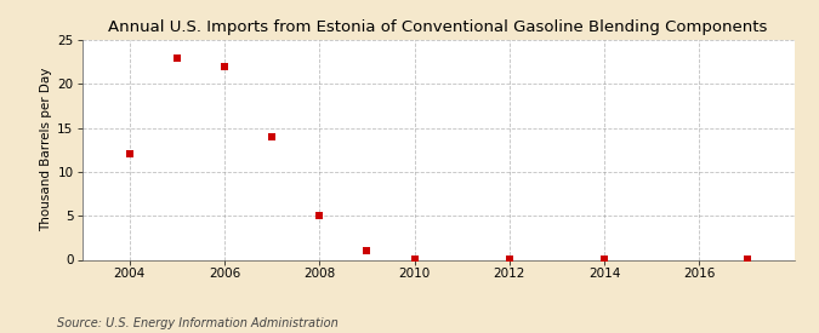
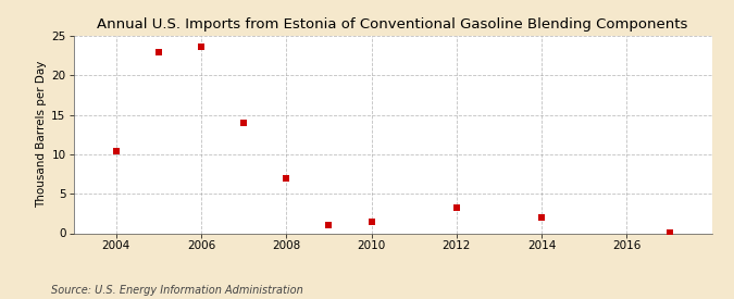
2004: 12.0 -> 10.4
2006: 22.0 -> 23.6
2008: 5.0 -> 7.0
2010: 0.1 -> 1.4
2012: 0.1 -> 3.2
2014: 0.1 -> 2.0
